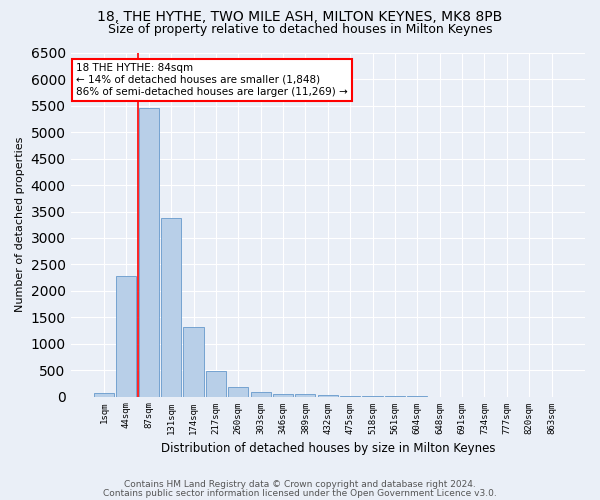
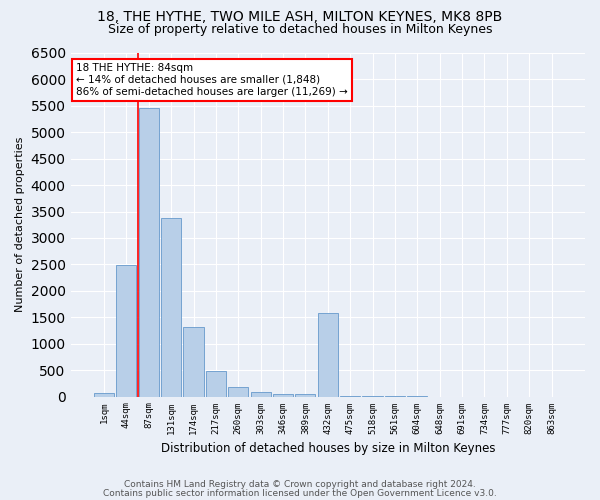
44sqm: 2280 -> 2480
432sqm: 30 -> 1580
